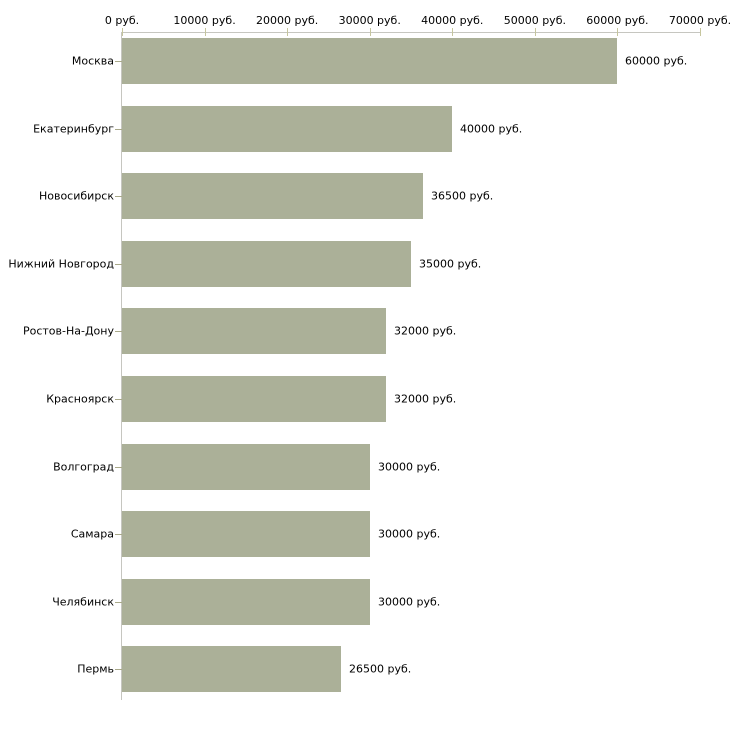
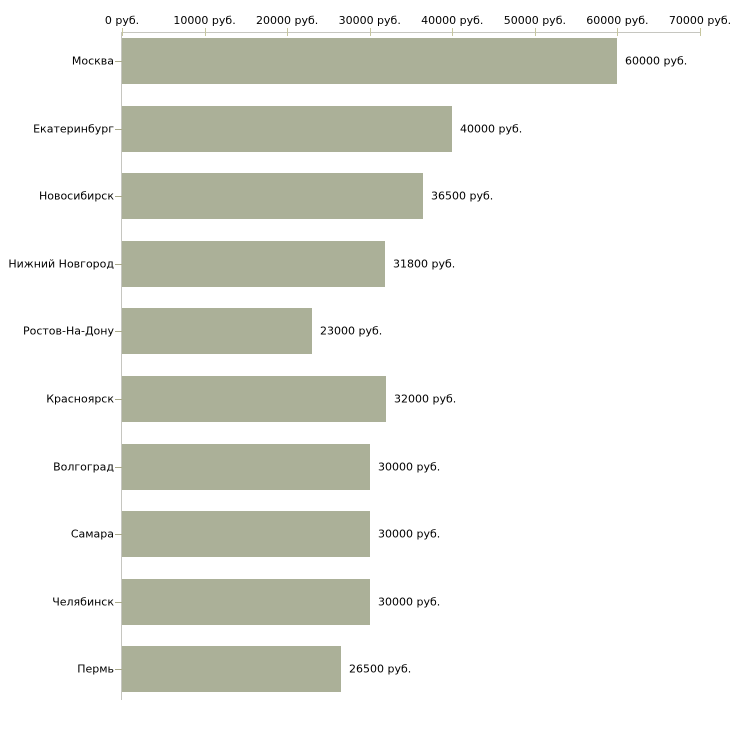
Нижний Новгород: 35000 -> 31800
Ростов-На-Дону: 32000 -> 23000
